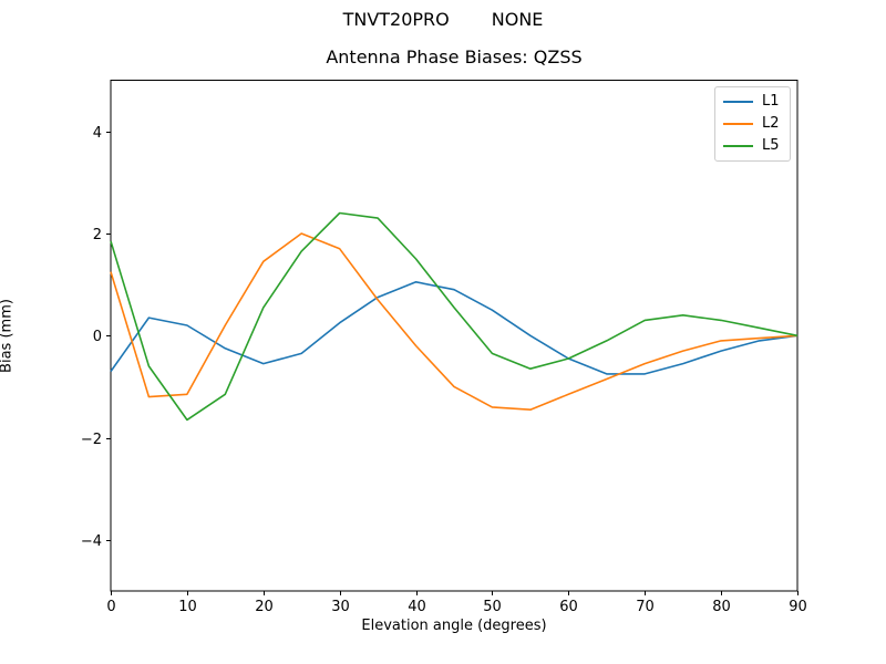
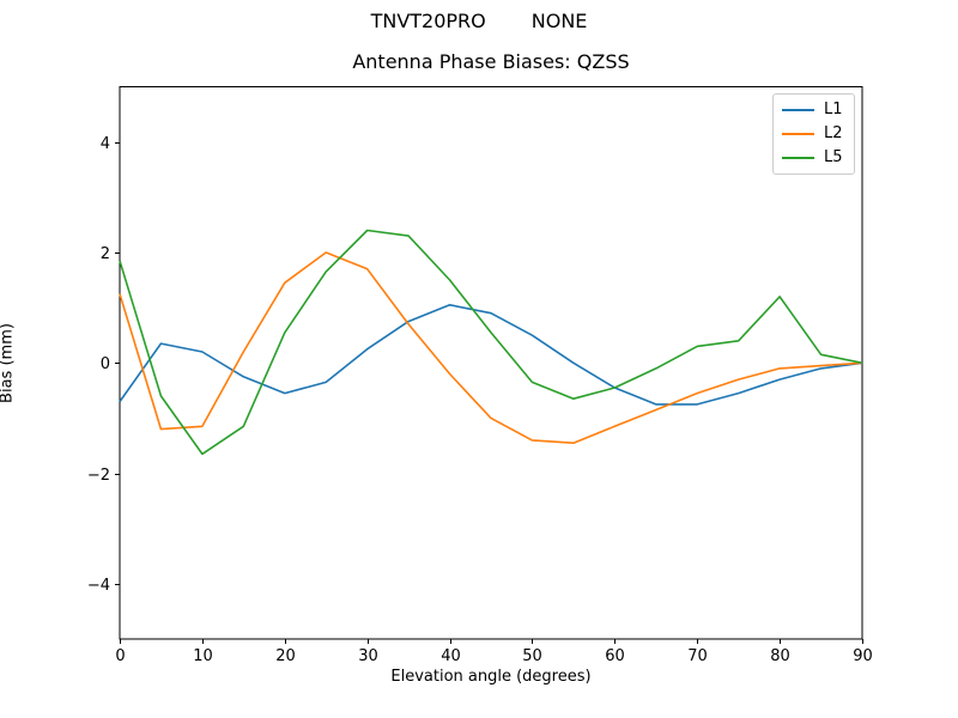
L5/80: 0.3 -> 1.2
